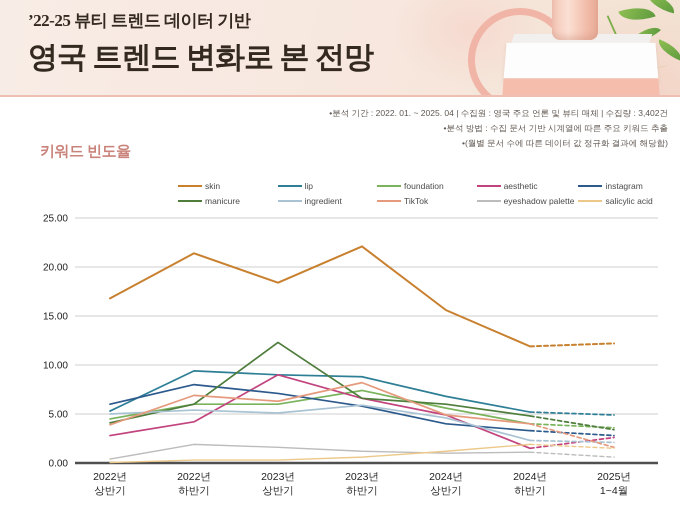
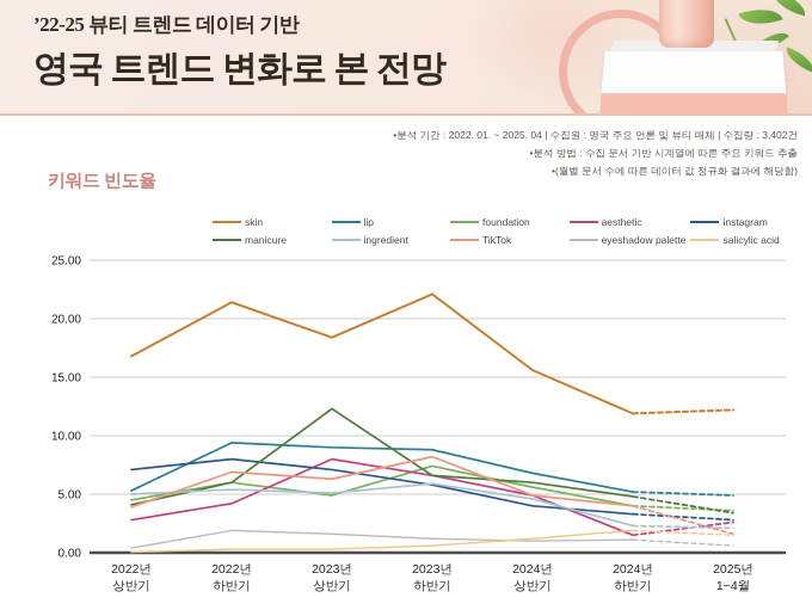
instagram/2022년 상반기: 6 -> 7
foundation/2023년 상반기: 6 -> 5
aesthetic/2023년 상반기: 9 -> 8
